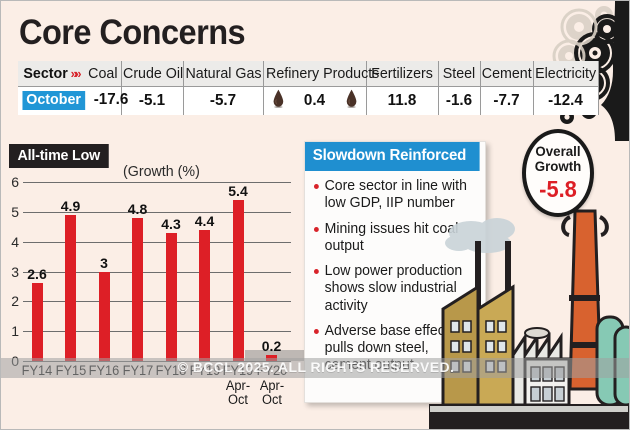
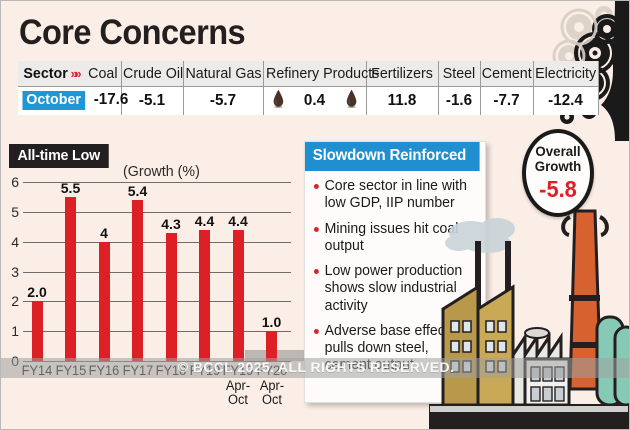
FY14: 2.6 -> 2.0
FY15: 4.9 -> 5.5
FY16: 3 -> 4
FY17: 4.8 -> 5.4
FY19 Apr-Oct: 5.4 -> 4.4
FY20 Apr-Oct: 0.2 -> 1.0
